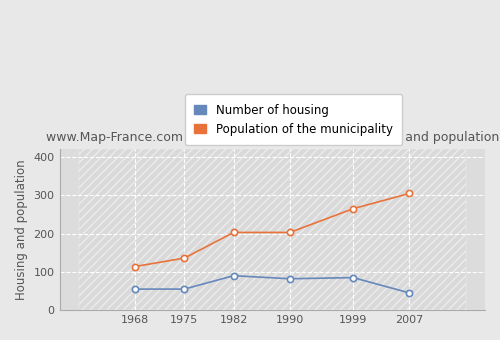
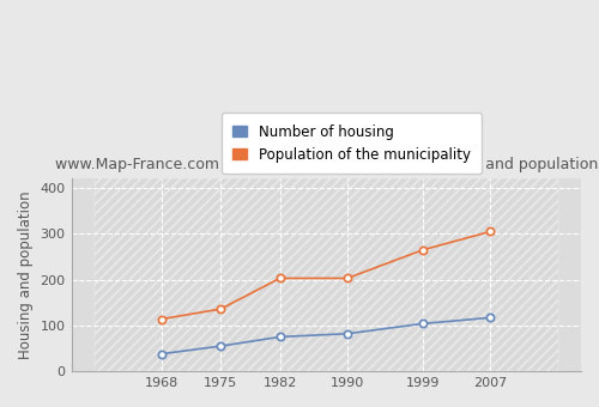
Number of housing/1968: 55 -> 38
Number of housing/1982: 90 -> 75
Number of housing/1999: 85 -> 104
Number of housing/2007: 45 -> 117
